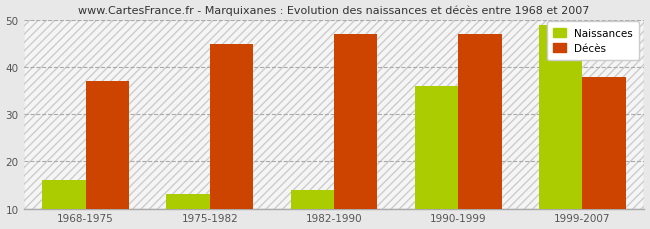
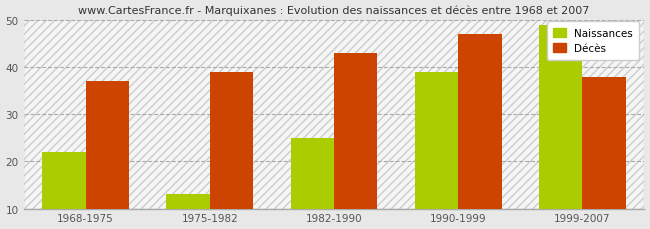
Naissances/1968-1975: 16 -> 22
Décès/1975-1982: 45 -> 39
Naissances/1982-1990: 14 -> 25
Décès/1982-1990: 47 -> 43
Naissances/1990-1999: 36 -> 39
